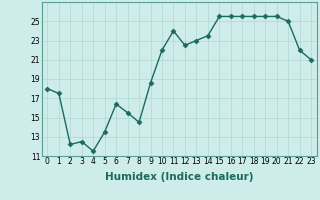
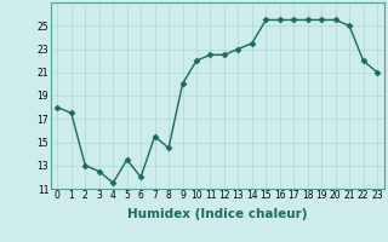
2: 12.2 -> 13.0
6: 16.4 -> 12.0
9: 18.6 -> 20.0
11: 24.0 -> 22.5
